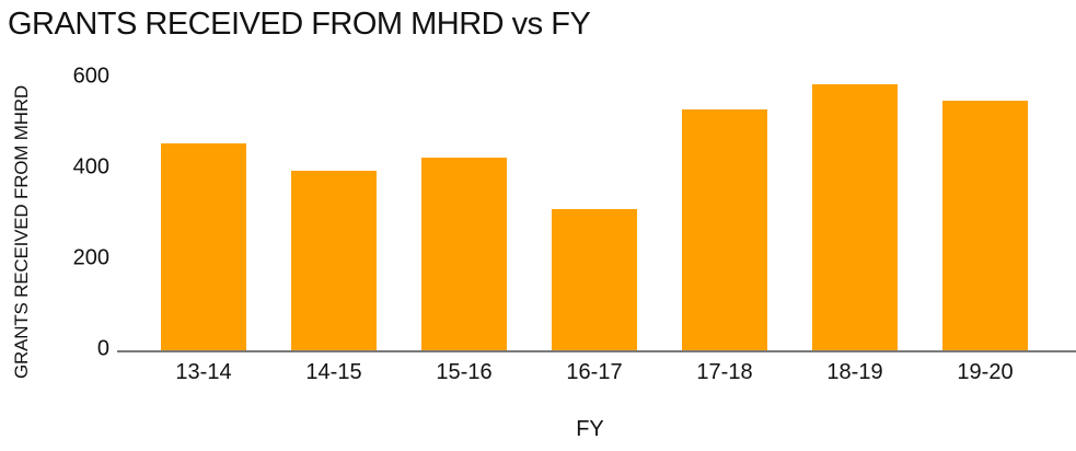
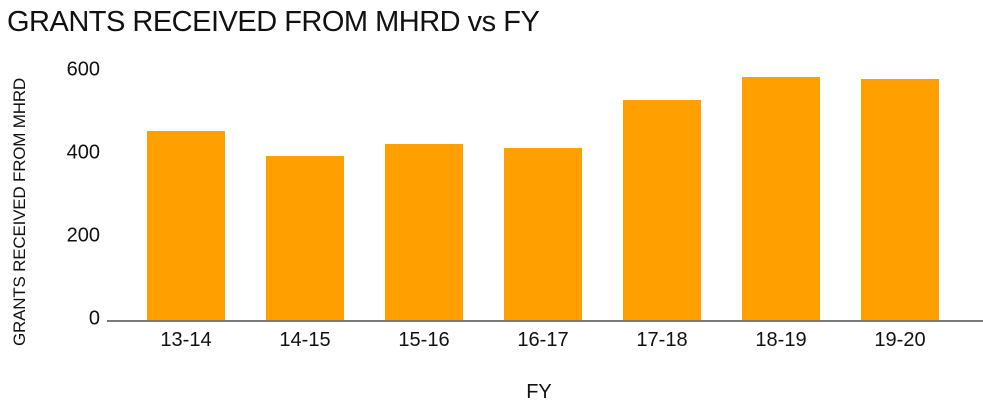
16-17: 310 -> 420
19-20: 550 -> 580
